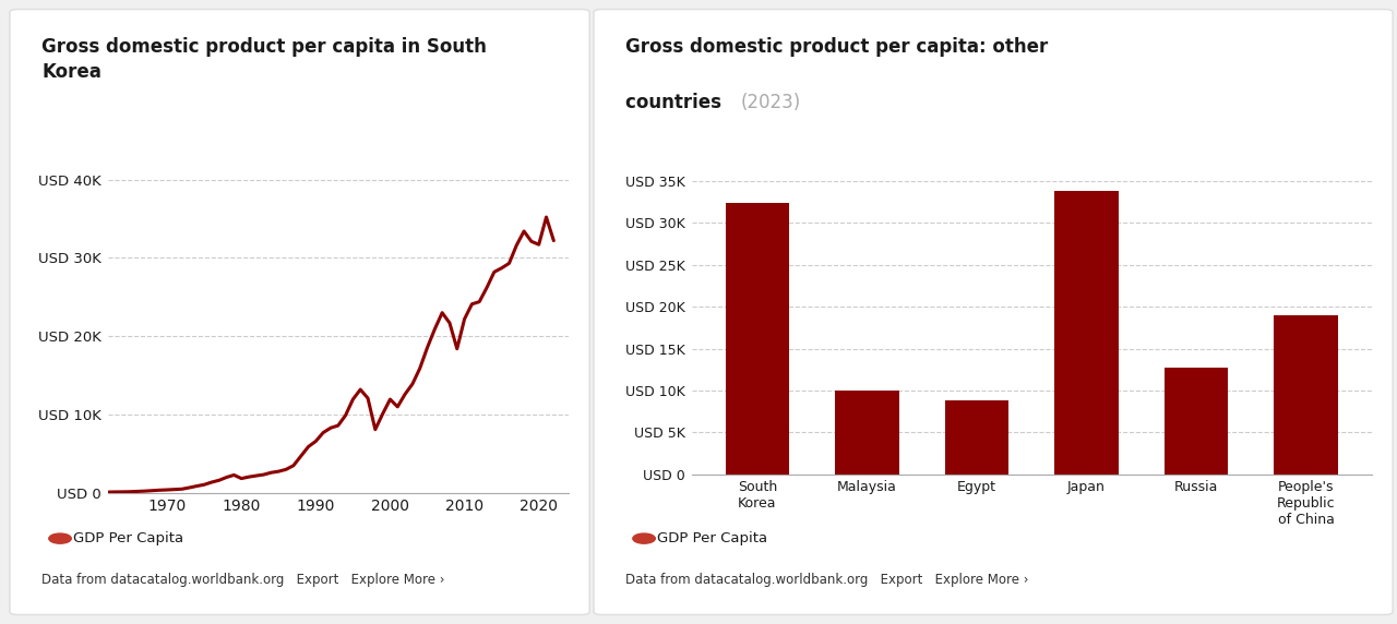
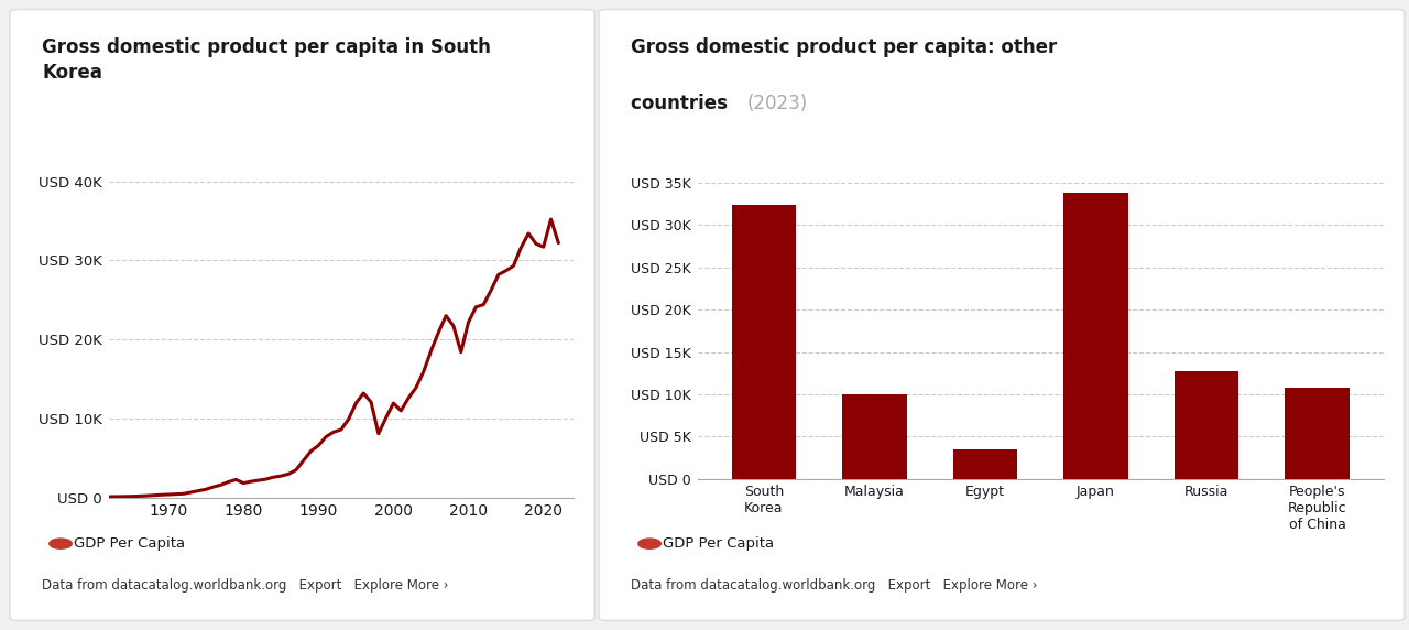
Egypt: USD 8.8K -> USD 3.5K
People's Republic of China: USD 19.0K -> USD 10.8K
